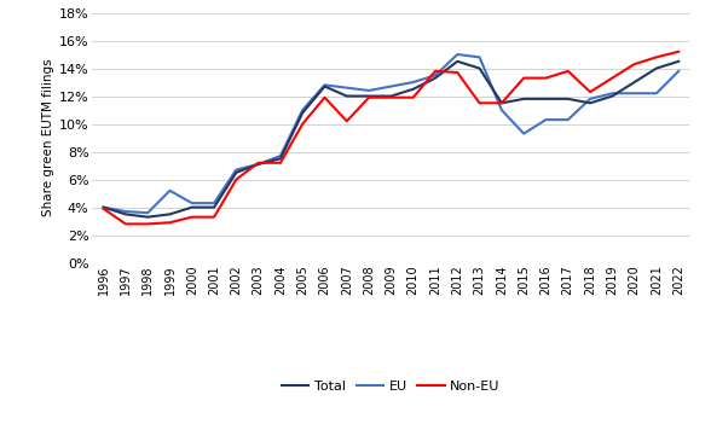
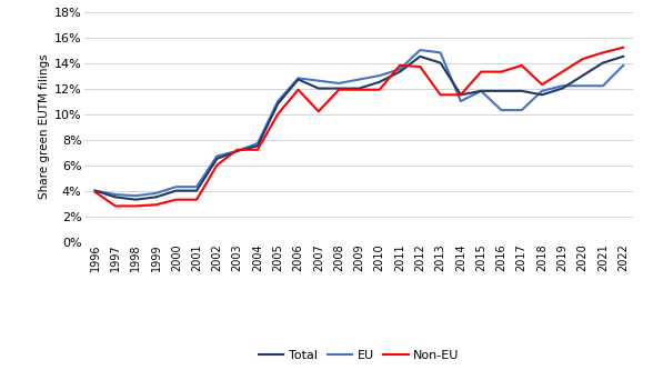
EU/1999: 5.2% -> 3.8%
EU/2015: 9.3% -> 11.8%
